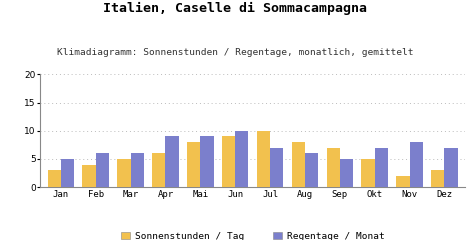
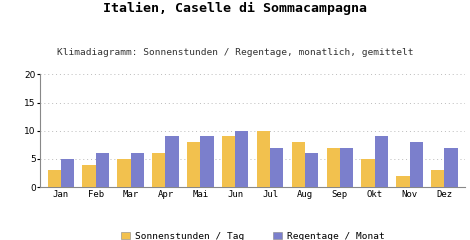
Regentage / Monat/Sep: 5 -> 7
Regentage / Monat/Okt: 7 -> 9
